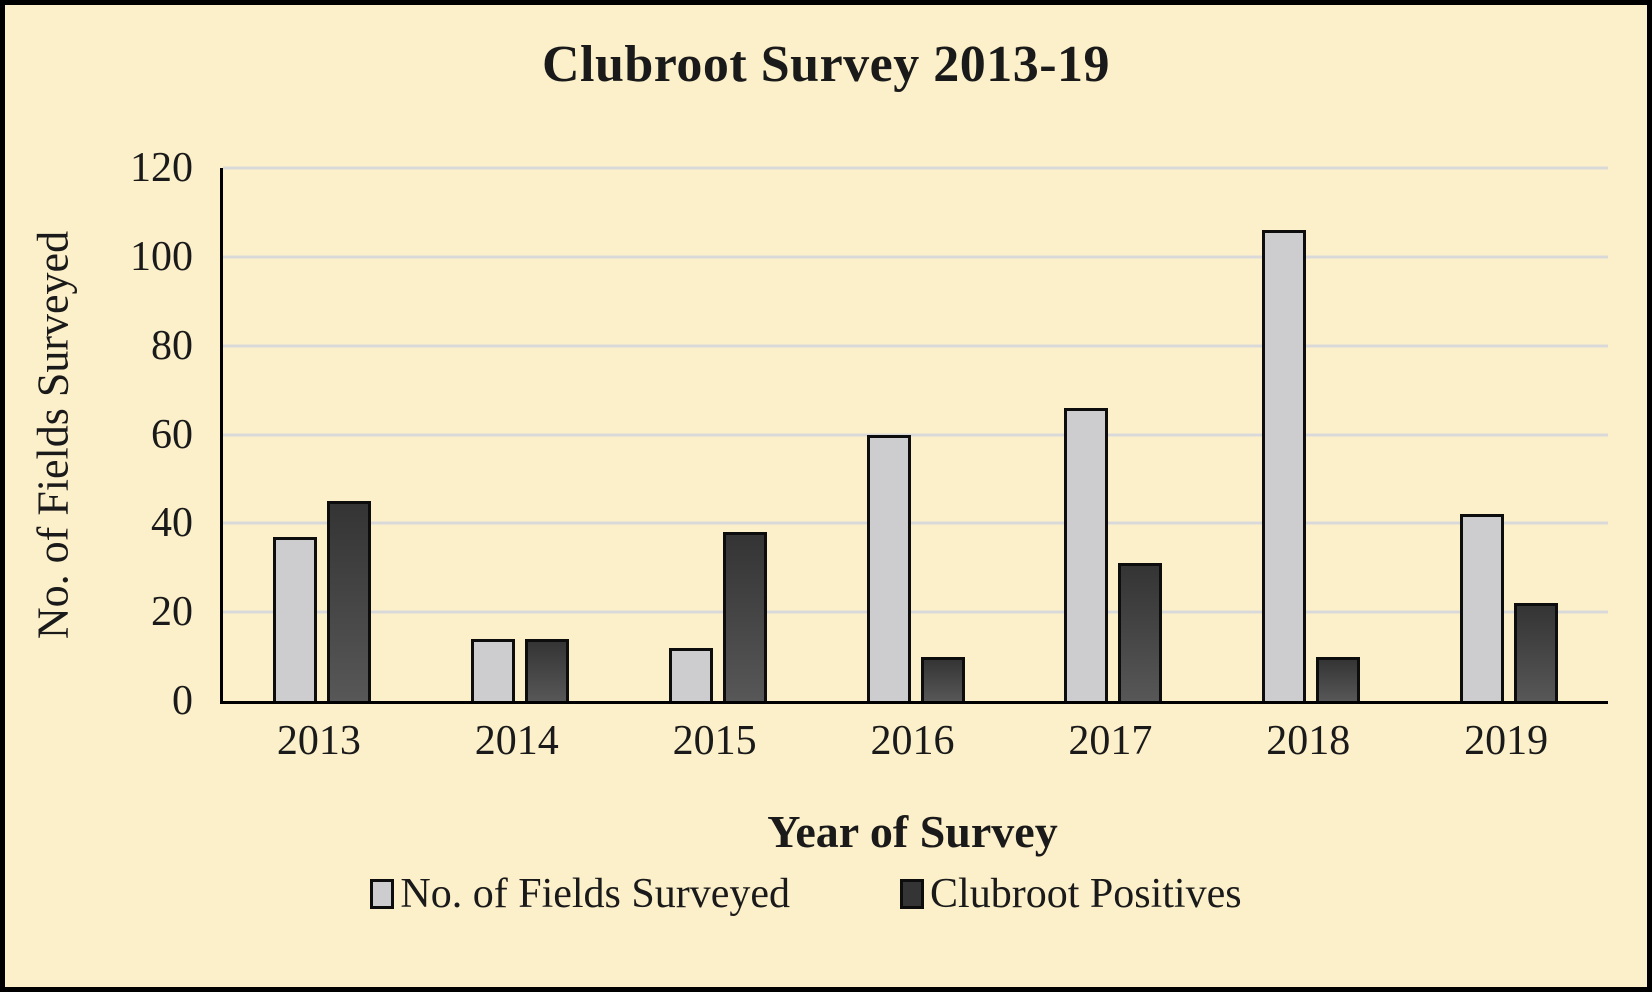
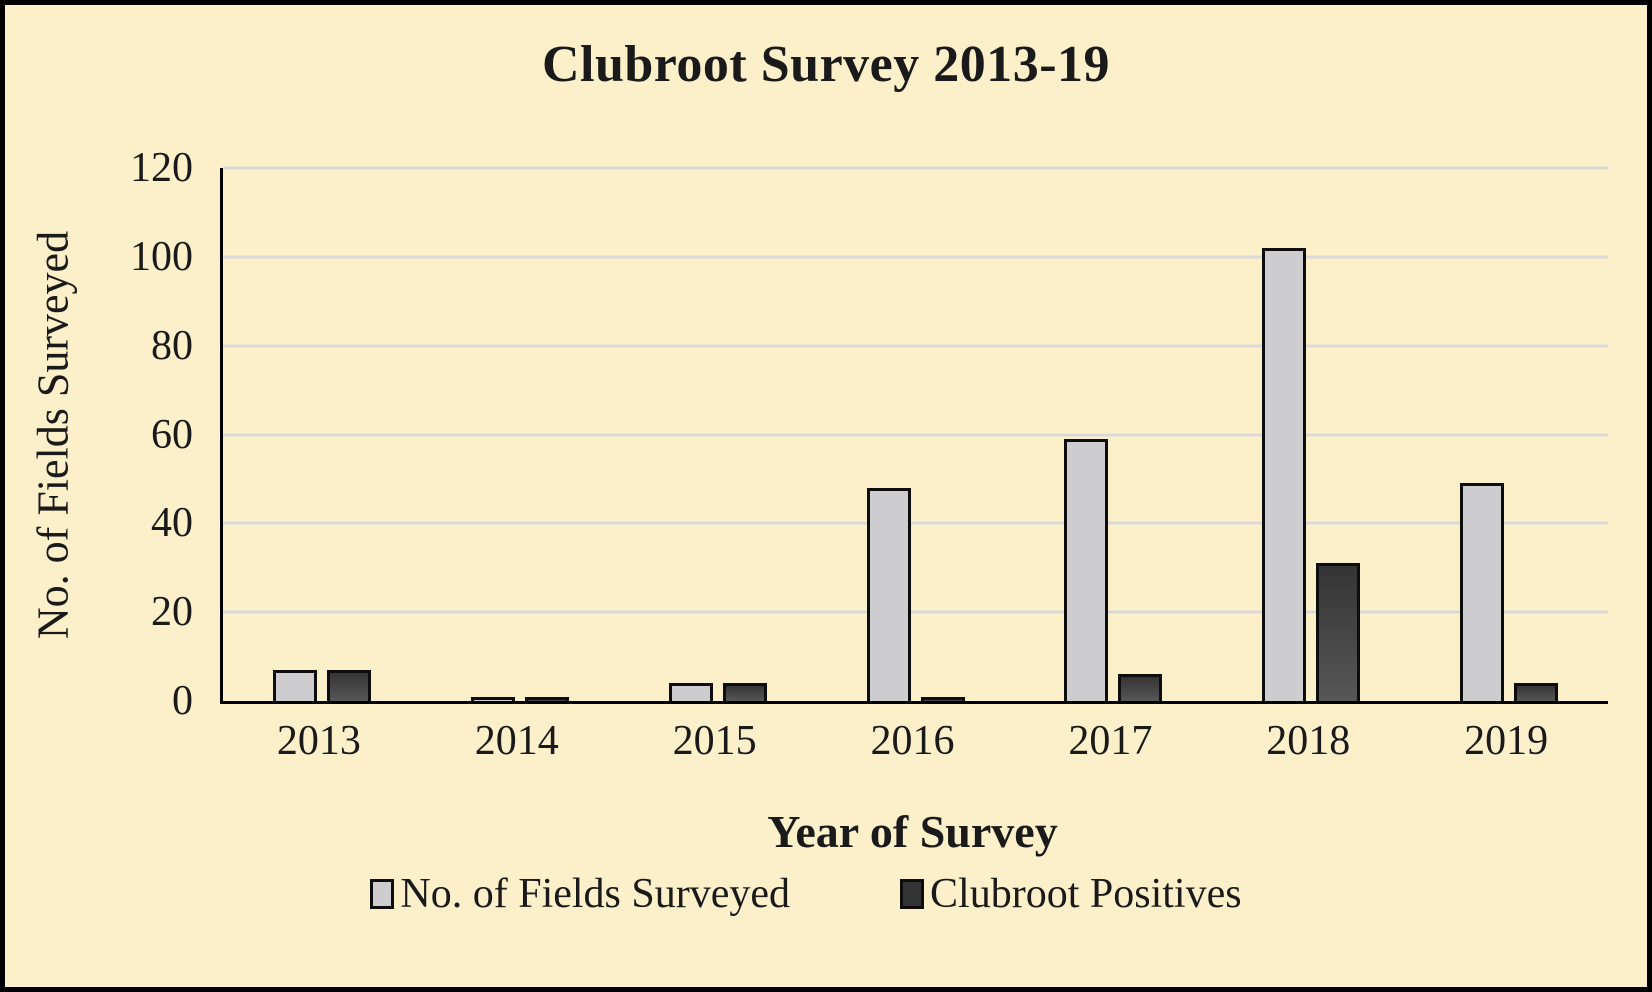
No. of Fields Surveyed/2013: 37 -> 7
Clubroot Positives/2013: 45 -> 7
No. of Fields Surveyed/2014: 14 -> 1
Clubroot Positives/2014: 14 -> 1
No. of Fields Surveyed/2015: 12 -> 4
Clubroot Positives/2015: 38 -> 4
No. of Fields Surveyed/2016: 60 -> 48
Clubroot Positives/2016: 10 -> 1
No. of Fields Surveyed/2017: 66 -> 59
Clubroot Positives/2017: 31 -> 6
No. of Fields Surveyed/2018: 106 -> 102
Clubroot Positives/2018: 10 -> 31
No. of Fields Surveyed/2019: 42 -> 49
Clubroot Positives/2019: 22 -> 4
